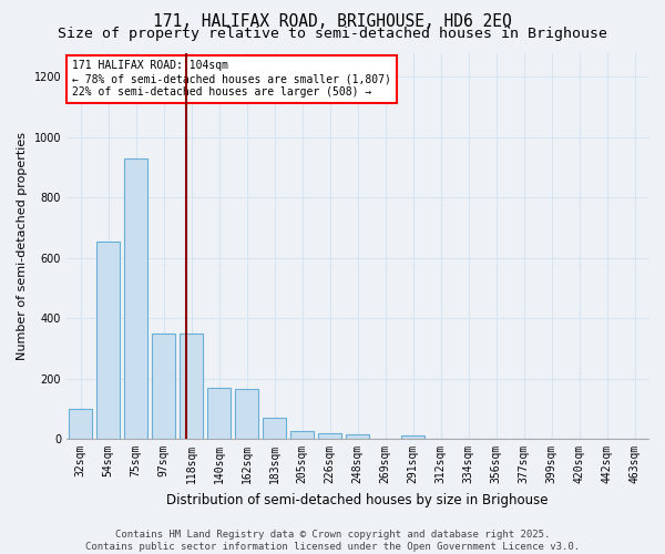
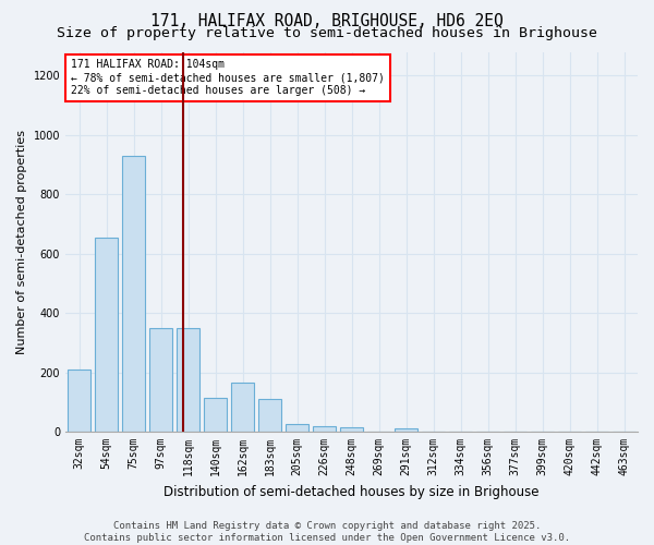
32sqm: 100 -> 210
140sqm: 170 -> 115
183sqm: 70 -> 110
